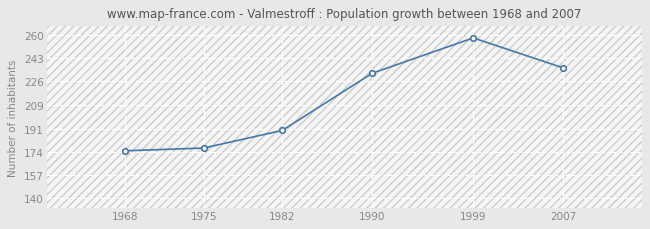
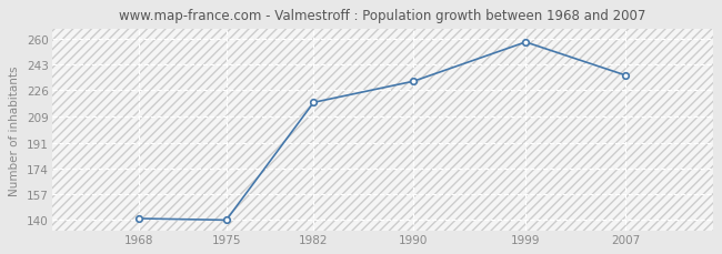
1968: 175 -> 141
1975: 177 -> 140
1982: 190 -> 218
